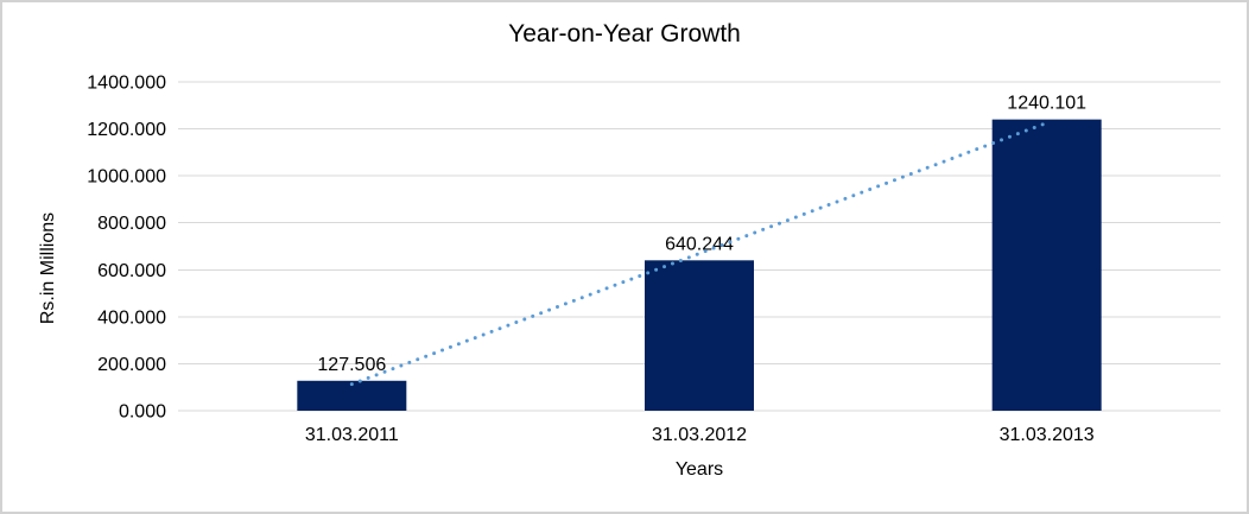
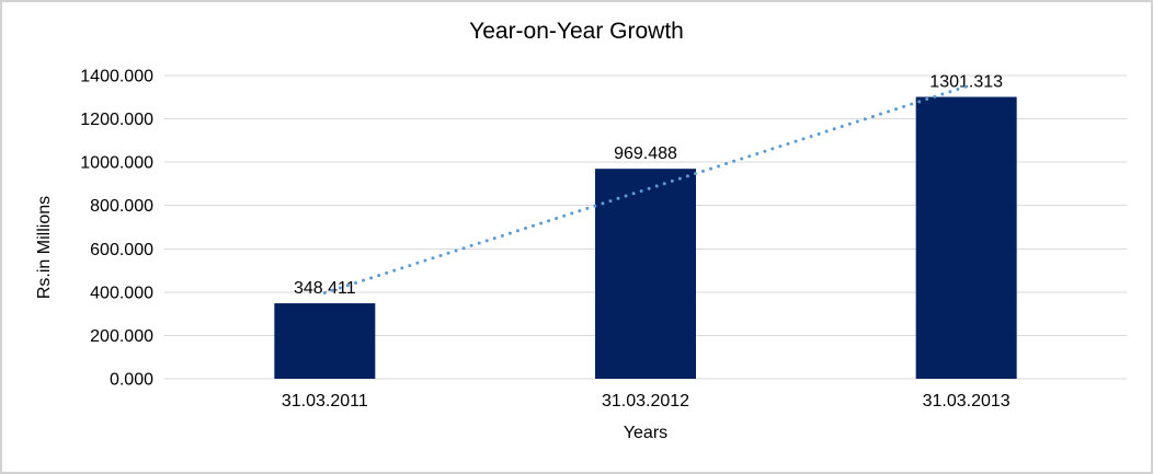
31.03.2011: 127.506 -> 348.411
31.03.2012: 640.244 -> 969.488
31.03.2013: 1240.101 -> 1301.313
